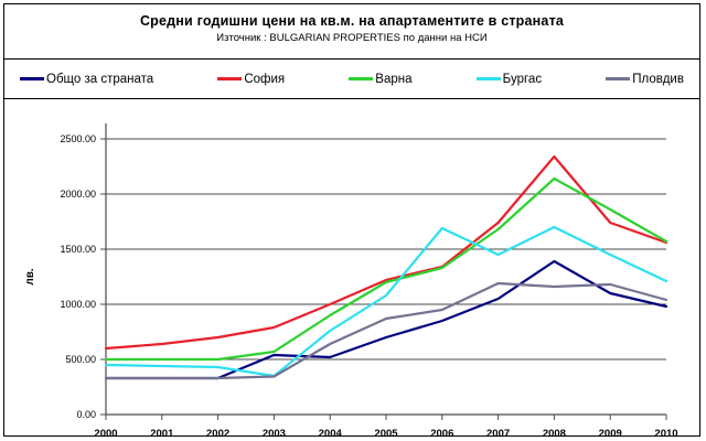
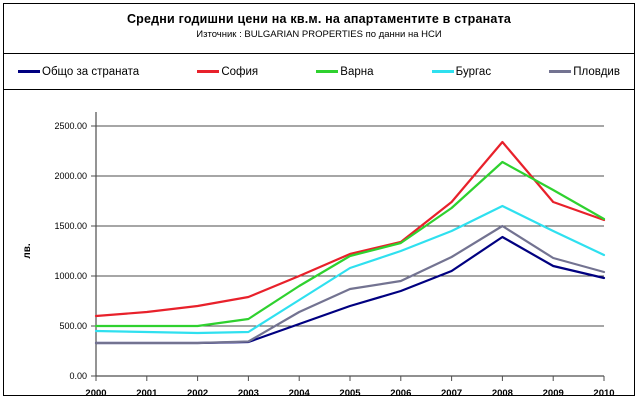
Общо за страната/2003: 540 -> 340
Бургас/2003: 350 -> 440
Бургас/2006: 1690 -> 1250
Пловдив/2008: 1160 -> 1500
